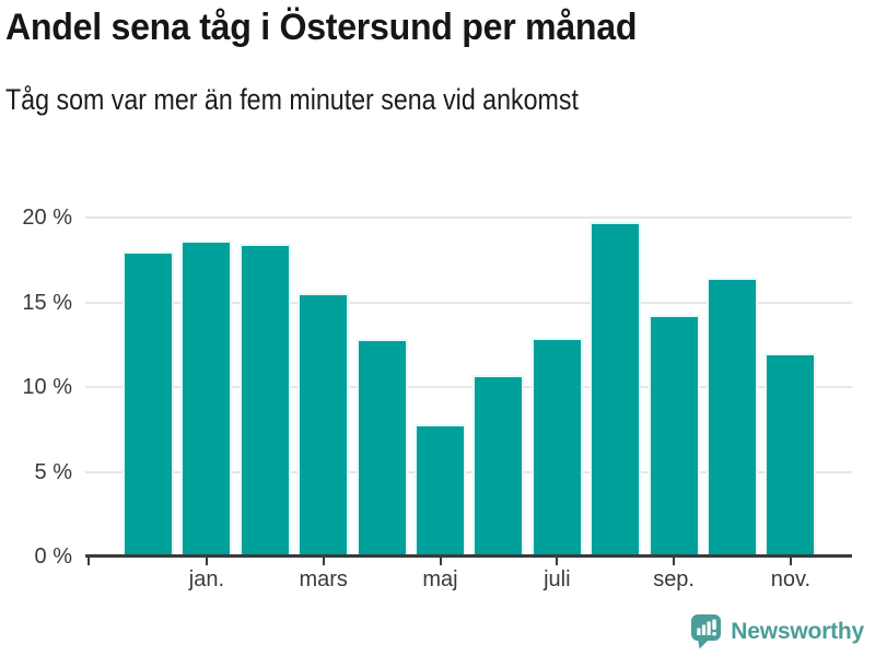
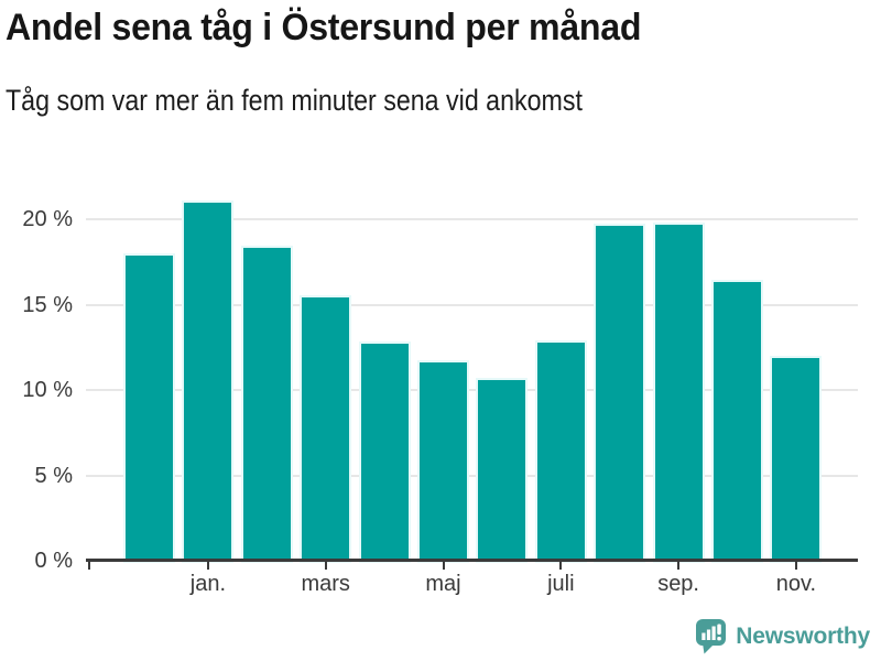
jan.: 18.5% -> 21.0%
maj: 7.7% -> 11.6%
sep.: 14.1% -> 19.7%
